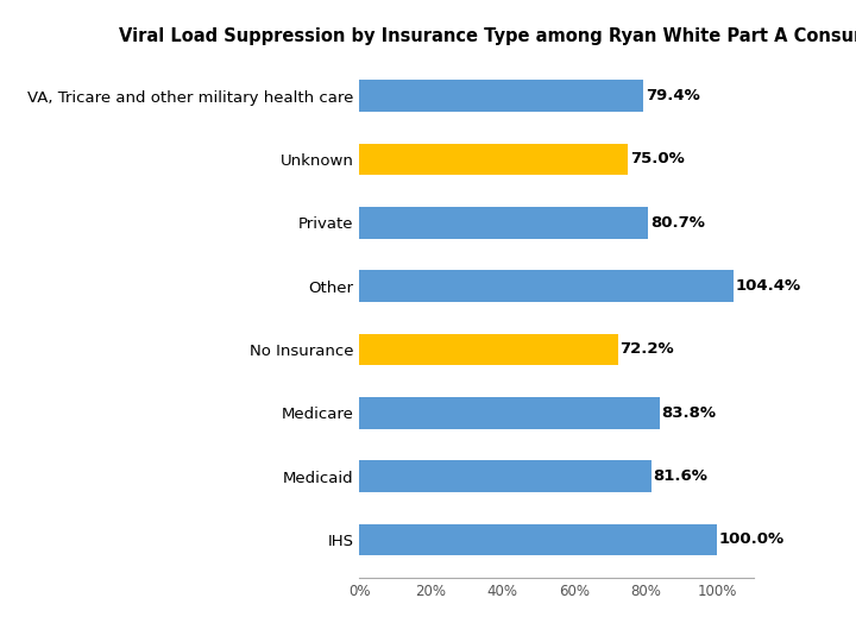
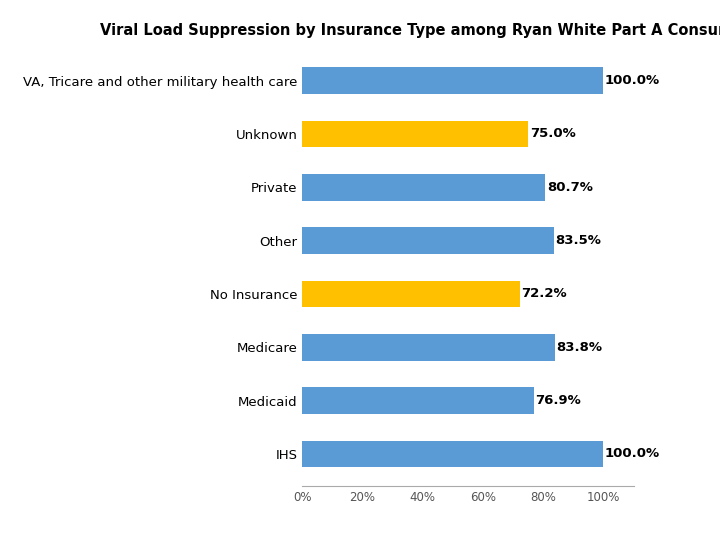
VA, Tricare and other military health care: 79.4% -> 100.0%
Other: 104.4% -> 83.5%
Medicaid: 81.6% -> 76.9%
